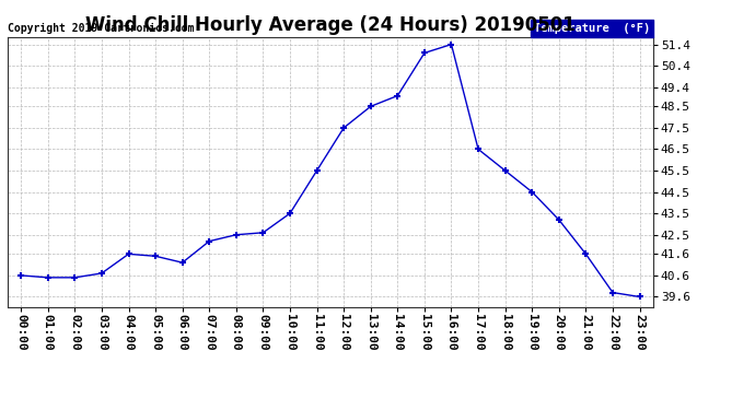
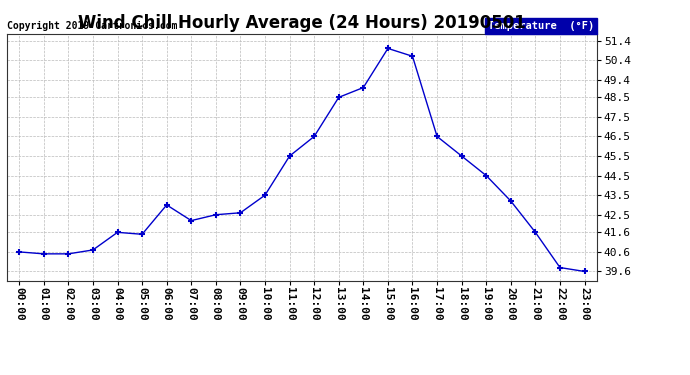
06:00: 41.2 -> 43.0
12:00: 47.5 -> 46.5
16:00: 51.4 -> 50.6
